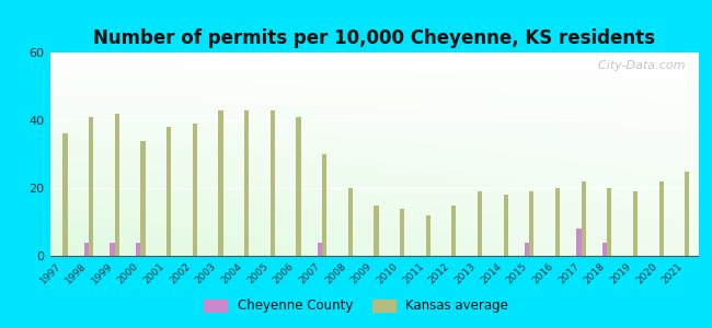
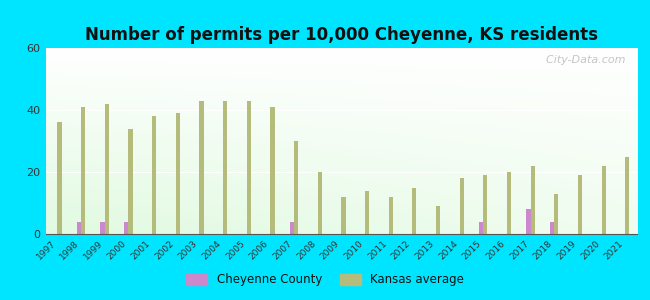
Kansas average/2009: 15 -> 12
Kansas average/2013: 19 -> 9
Kansas average/2018: 20 -> 13
